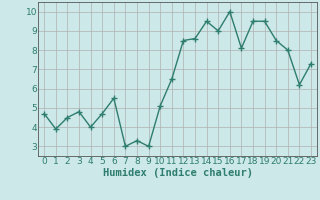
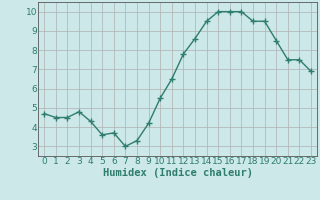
1: 3.9 -> 4.5
4: 4.0 -> 4.3
5: 4.7 -> 3.6
6: 5.5 -> 3.7
9: 3.0 -> 4.2
10: 5.1 -> 5.5
12: 8.5 -> 7.8
15: 9.0 -> 10.0
17: 8.1 -> 10.0
21: 8.0 -> 7.5
22: 6.2 -> 7.5
23: 7.3 -> 6.9
